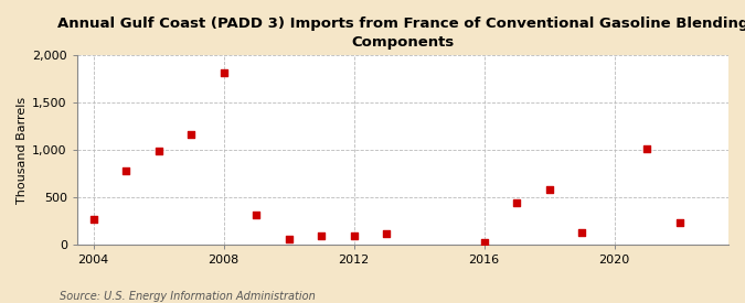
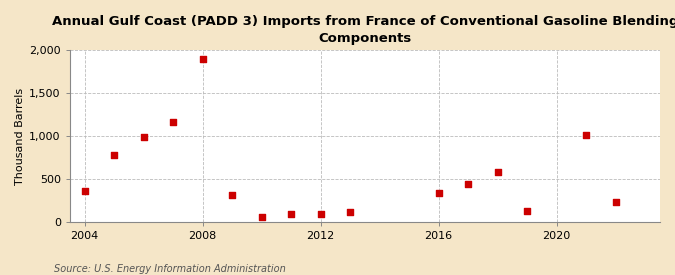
2004: 270 -> 360
2008: 1,820 -> 1,900
2016: 20 -> 340
